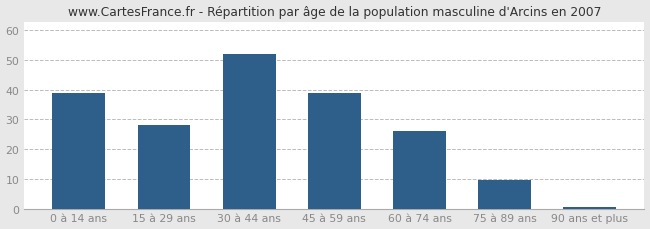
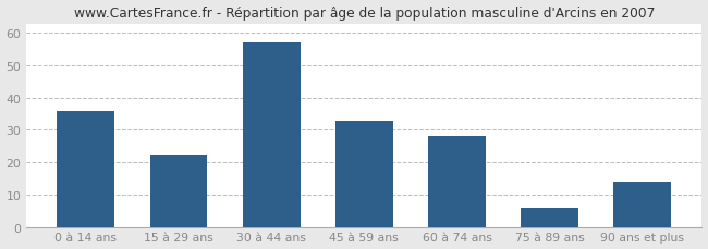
0 à 14 ans: 39.0 -> 36.0
15 à 29 ans: 28.0 -> 22.0
30 à 44 ans: 52.0 -> 57.0
45 à 59 ans: 39.0 -> 33.0
60 à 74 ans: 26.0 -> 28.0
75 à 89 ans: 9.5 -> 6.0
90 ans et plus: 0.5 -> 14.0
